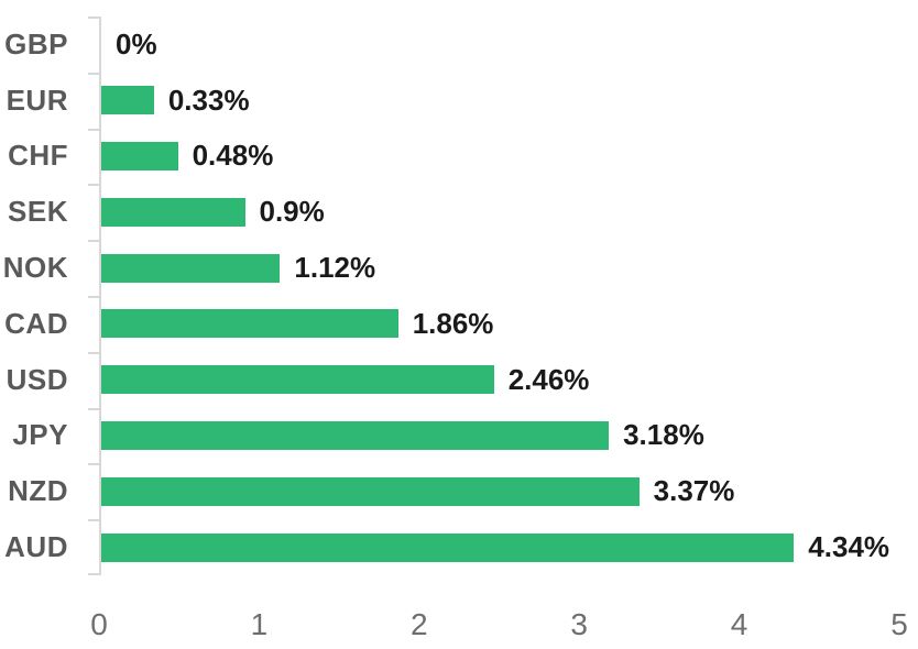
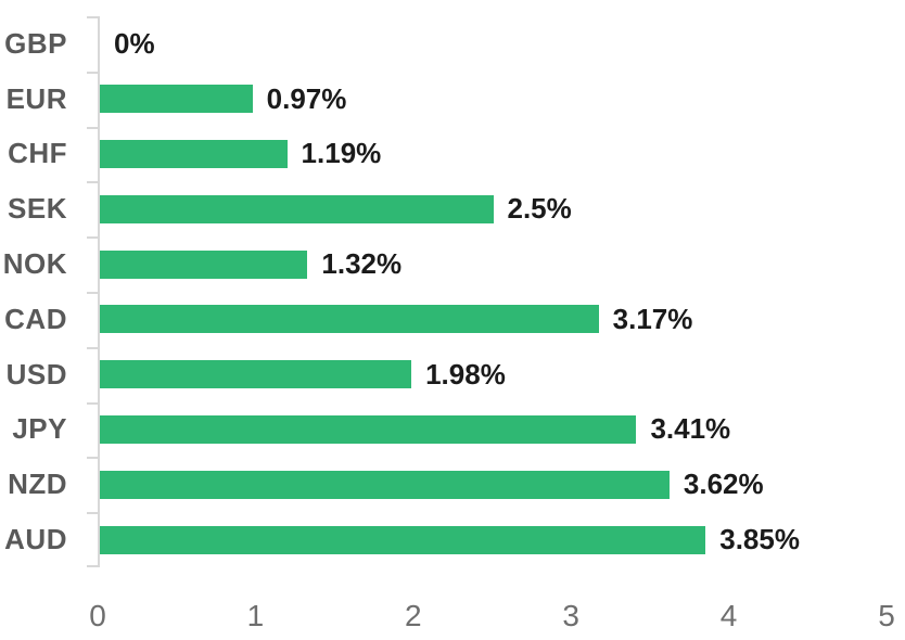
EUR: 0.33% -> 0.97%
CHF: 0.48% -> 1.19%
SEK: 0.9% -> 2.5%
NOK: 1.12% -> 1.32%
CAD: 1.86% -> 3.17%
USD: 2.46% -> 1.98%
JPY: 3.18% -> 3.41%
NZD: 3.37% -> 3.62%
AUD: 4.34% -> 3.85%
